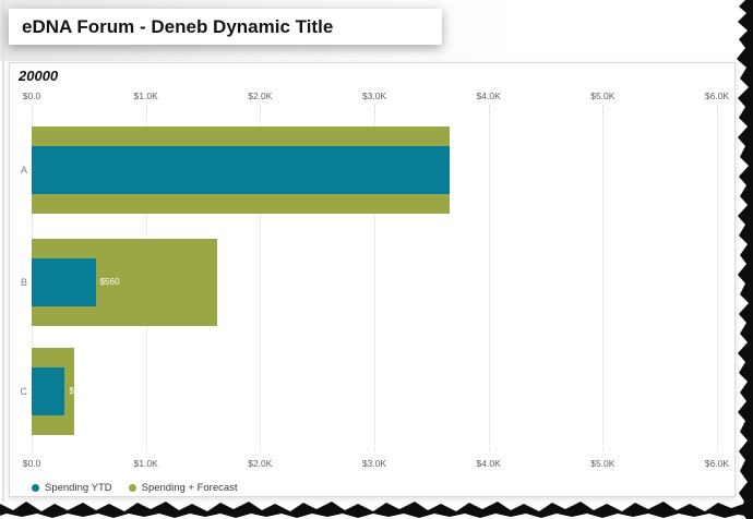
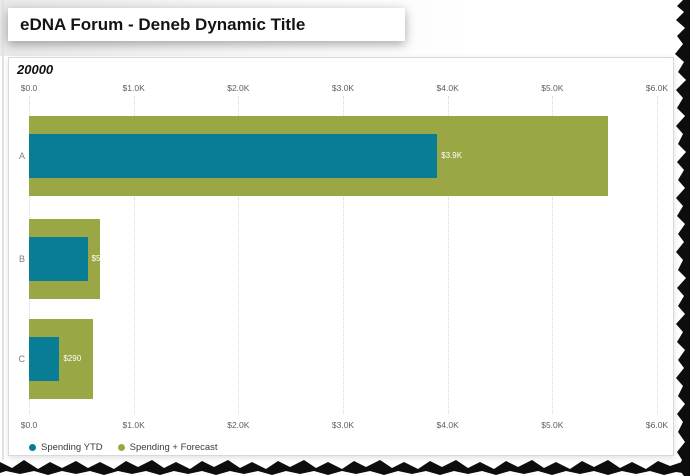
Spending + Forecast/A: $3.66K -> $5.53K
Spending + Forecast/B: $1.62K -> $0.68K
Spending + Forecast/C: $0.37K -> $0.61K
